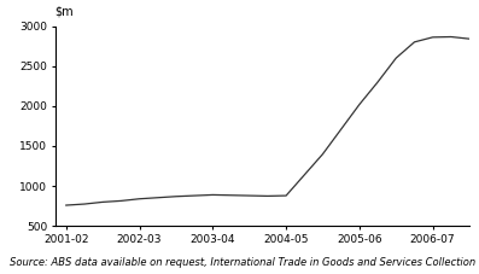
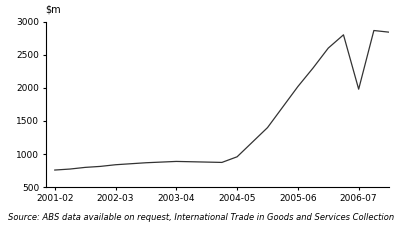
2004-05: 880 -> 960
2006-07: 2860 -> 1980
